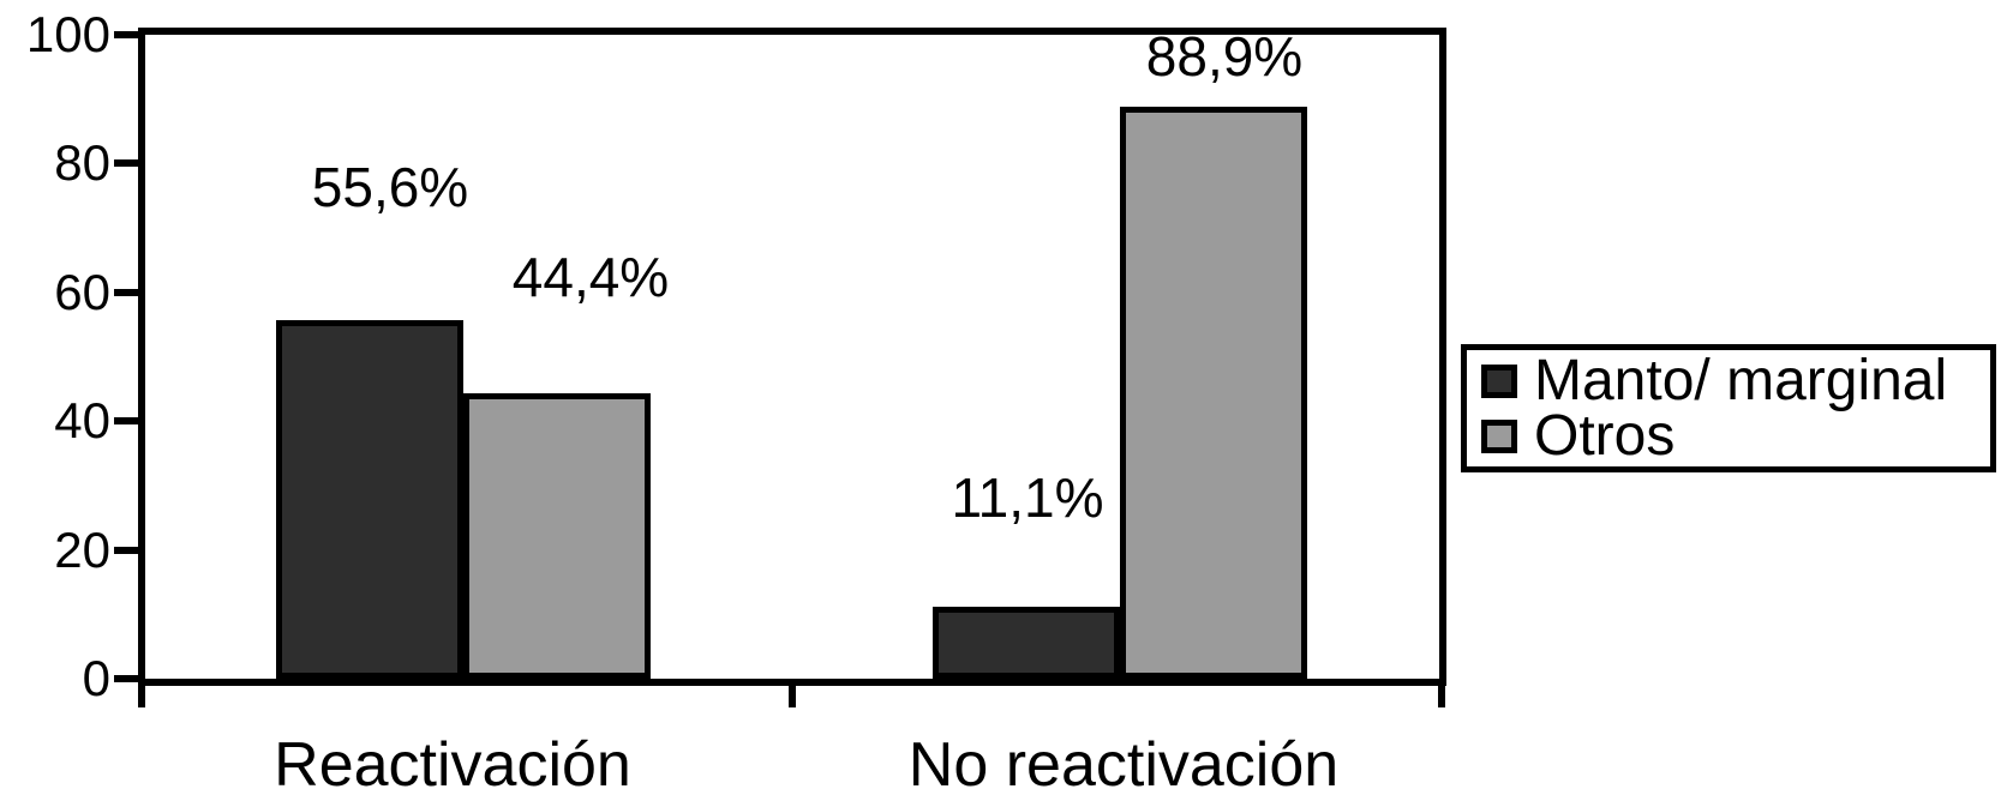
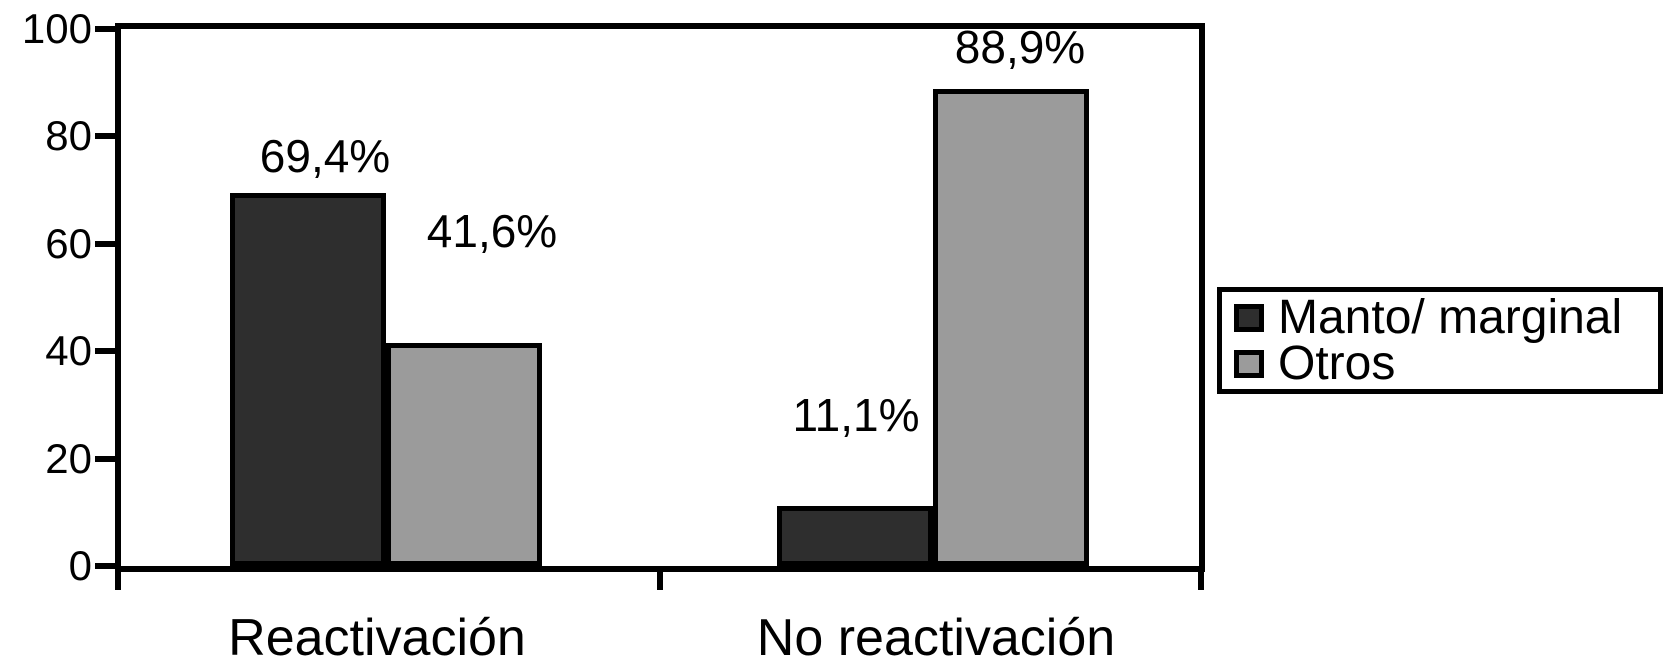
Manto/ marginal/Reactivación: 55,6% -> 69,4%
Otros/Reactivación: 44,4% -> 41,6%
